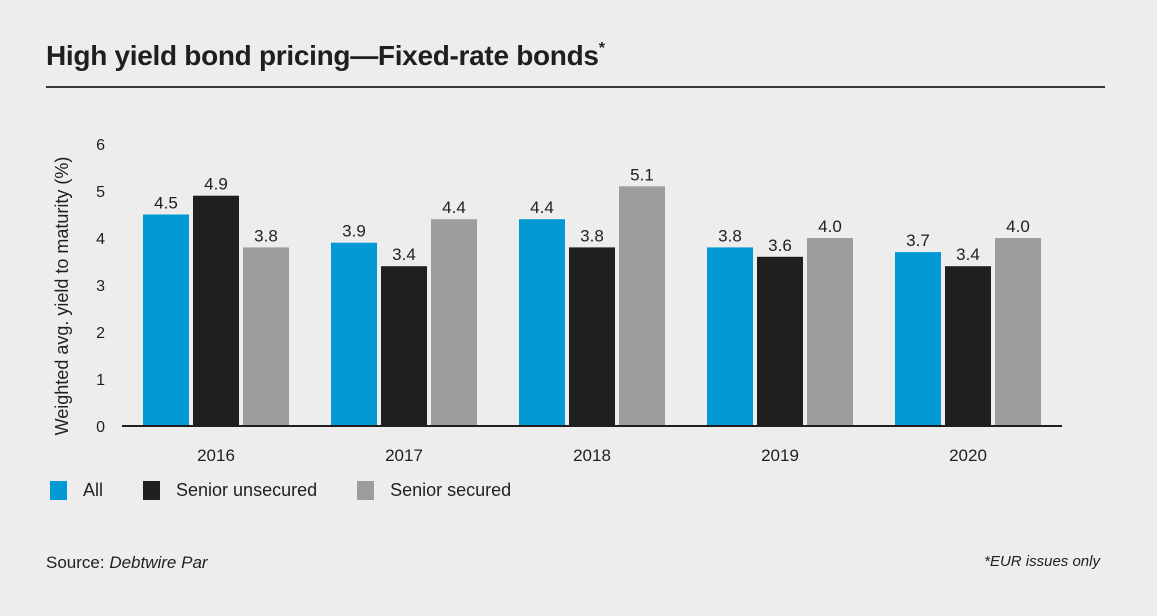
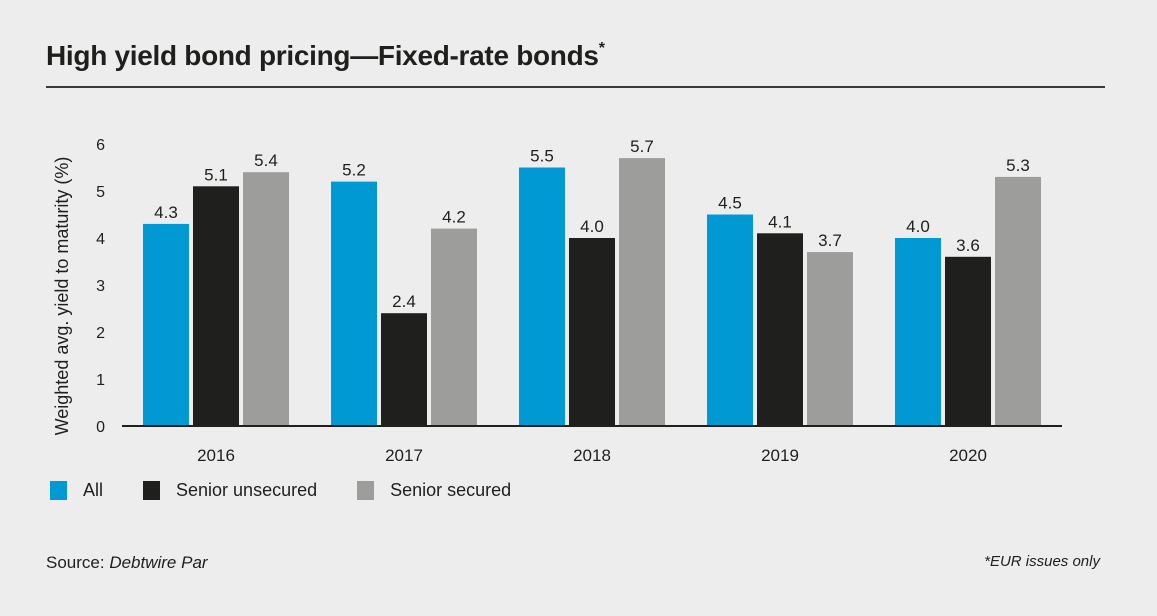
All/2016: 4.5 -> 4.3
Senior unsecured/2016: 4.9 -> 5.1
Senior secured/2016: 3.8 -> 5.4
All/2017: 3.9 -> 5.2
Senior unsecured/2017: 3.4 -> 2.4
Senior secured/2017: 4.4 -> 4.2
All/2018: 4.4 -> 5.5
Senior unsecured/2018: 3.8 -> 4.0
Senior secured/2018: 5.1 -> 5.7
All/2019: 3.8 -> 4.5
Senior unsecured/2019: 3.6 -> 4.1
Senior secured/2019: 4.0 -> 3.7
All/2020: 3.7 -> 4.0
Senior unsecured/2020: 3.4 -> 3.6
Senior secured/2020: 4.0 -> 5.3
